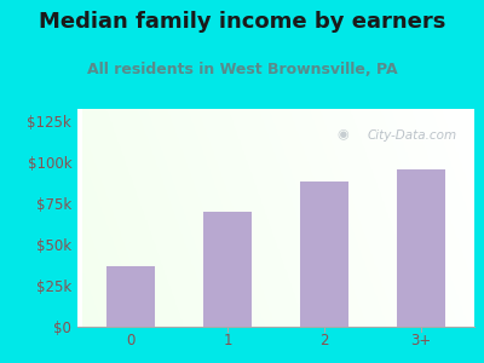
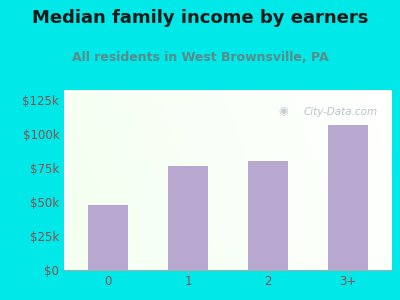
0: $37k -> $48k
1: $70k -> $76k
2: $88k -> $80k
3+: $95k -> $106k
